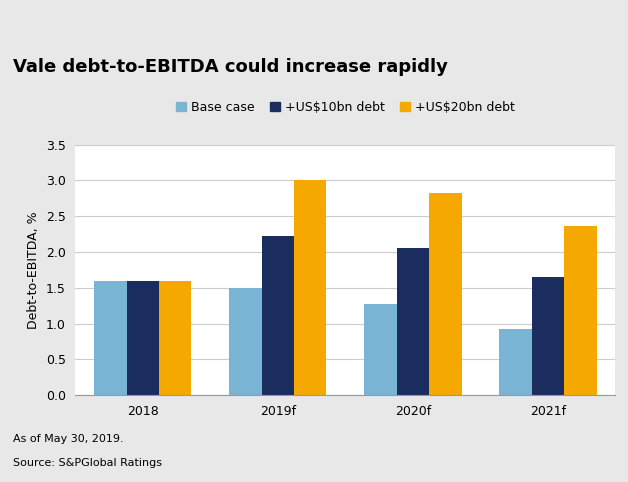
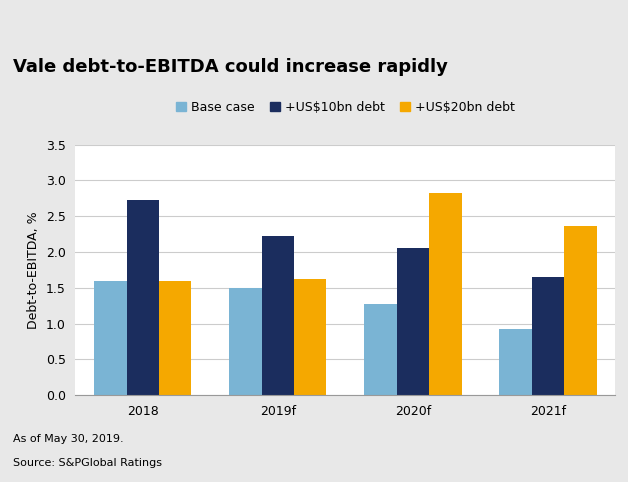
+US$10bn debt/2018: 1.60 -> 2.72
+US$20bn debt/2019f: 3.00 -> 1.62
